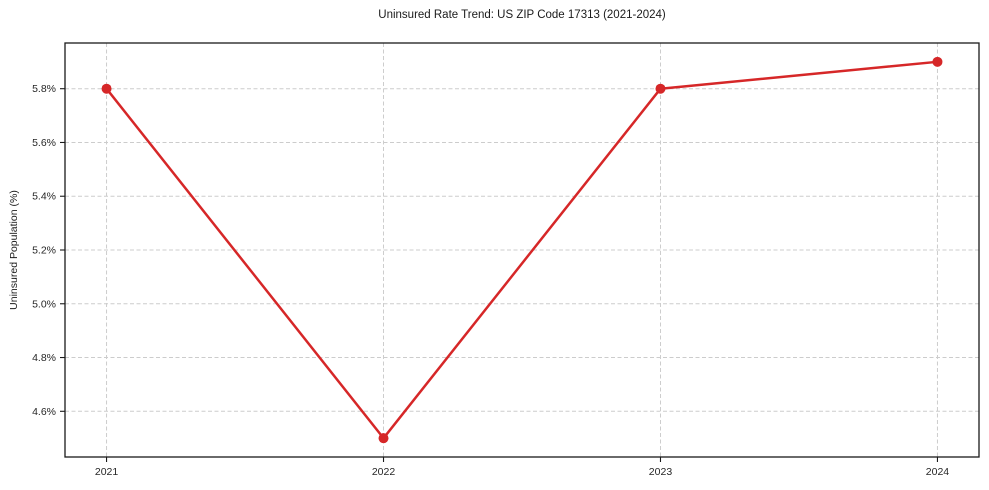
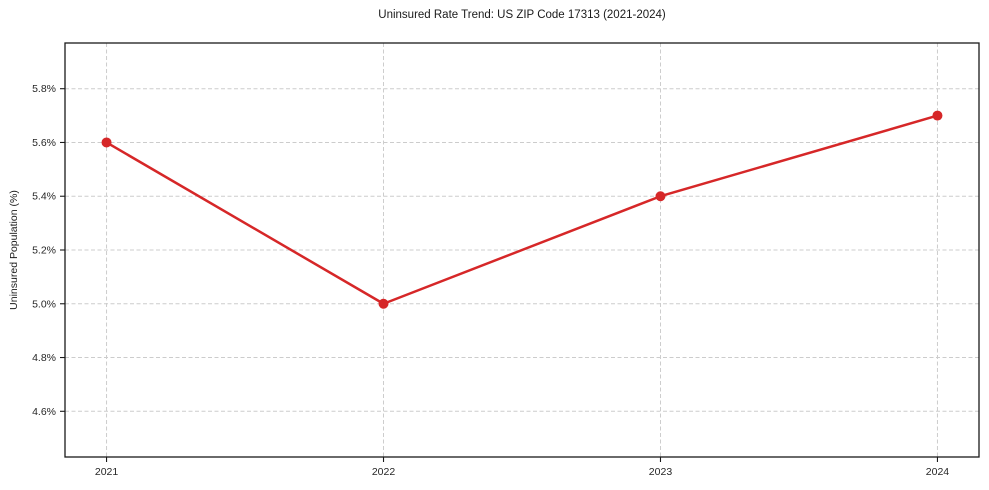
2021: 5.8% -> 5.6%
2022: 4.5% -> 5.0%
2023: 5.8% -> 5.4%
2024: 5.9% -> 5.7%
